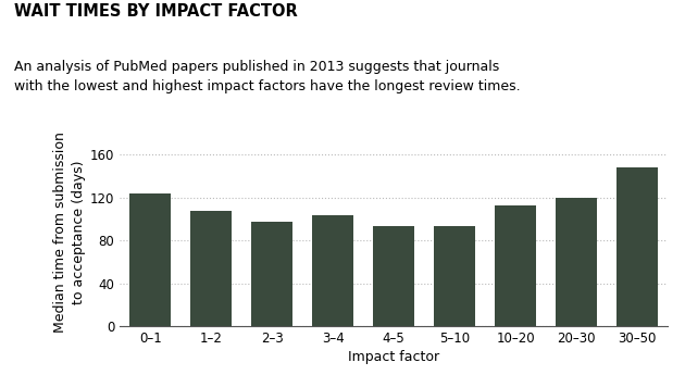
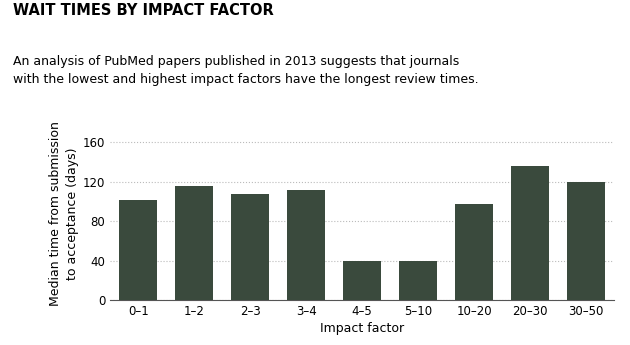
0–1: 124 -> 102
1–2: 108 -> 116
2–3: 98 -> 108
3–4: 104 -> 112
4–5: 93 -> 40
5–10: 93 -> 40
10–20: 113 -> 98
20–30: 120 -> 136
30–50: 148 -> 120
